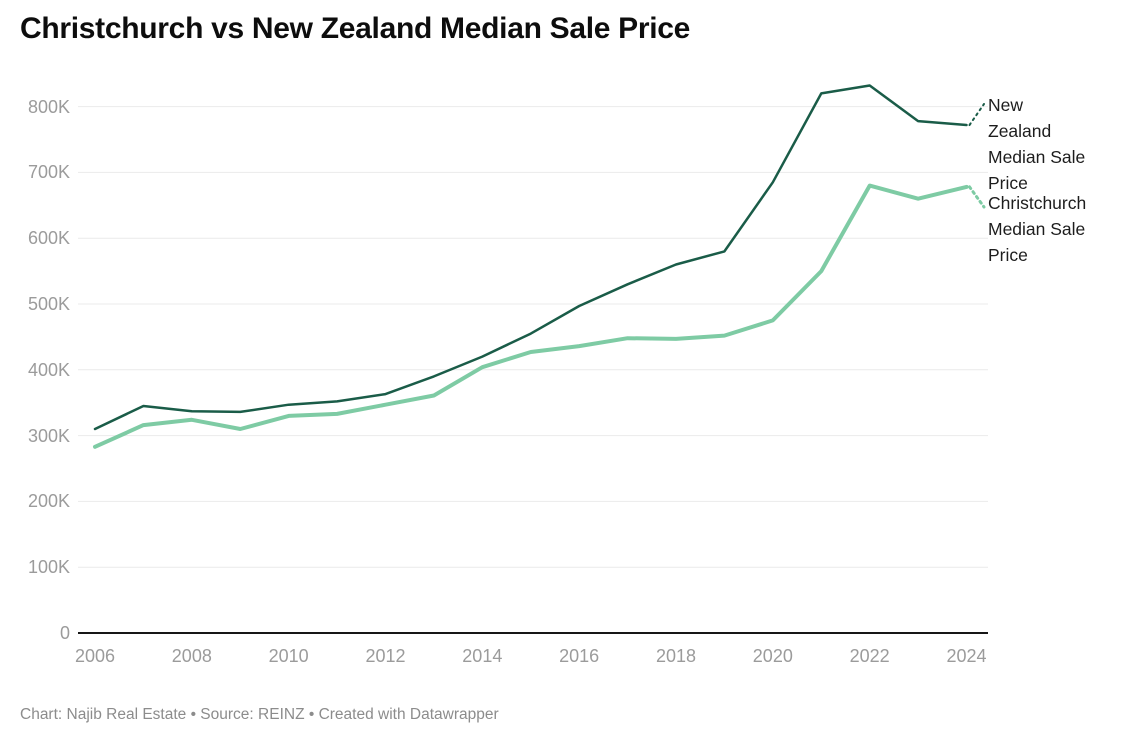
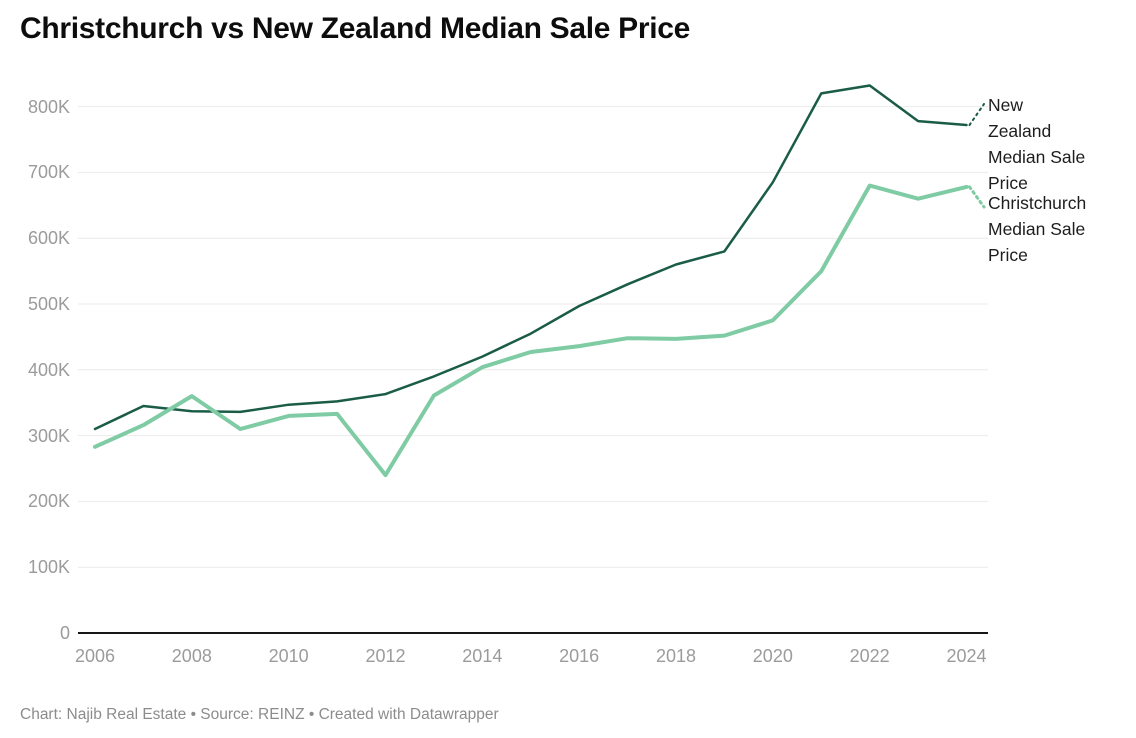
Christchurch Median Sale Price/2008: 320K -> 360K
Christchurch Median Sale Price/2012: 350K -> 240K
